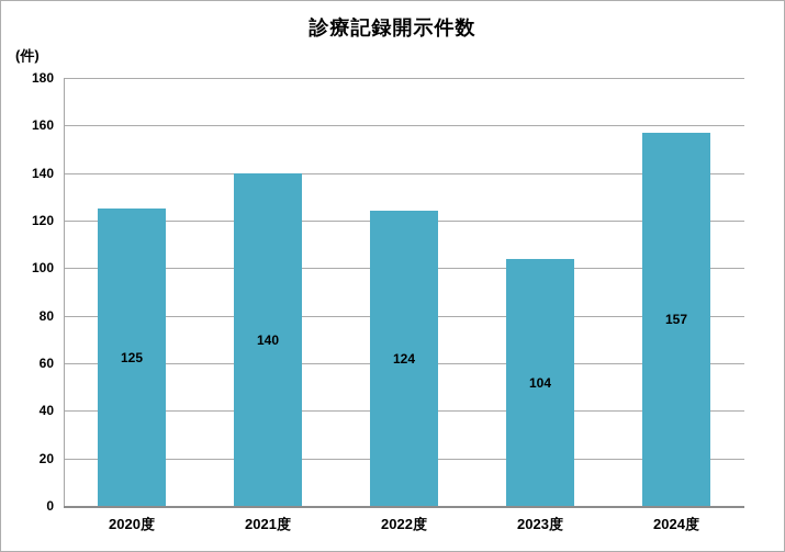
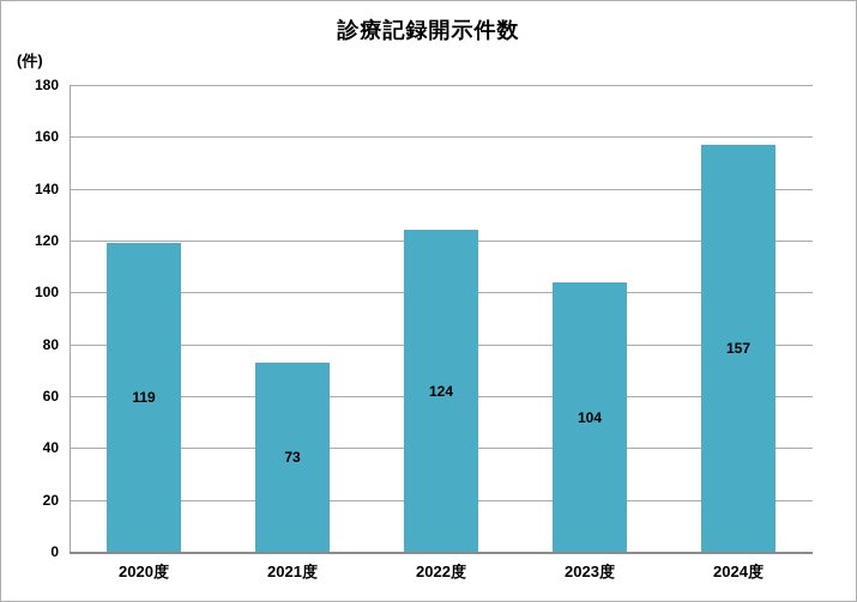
2020度: 125 -> 119
2021度: 140 -> 73
